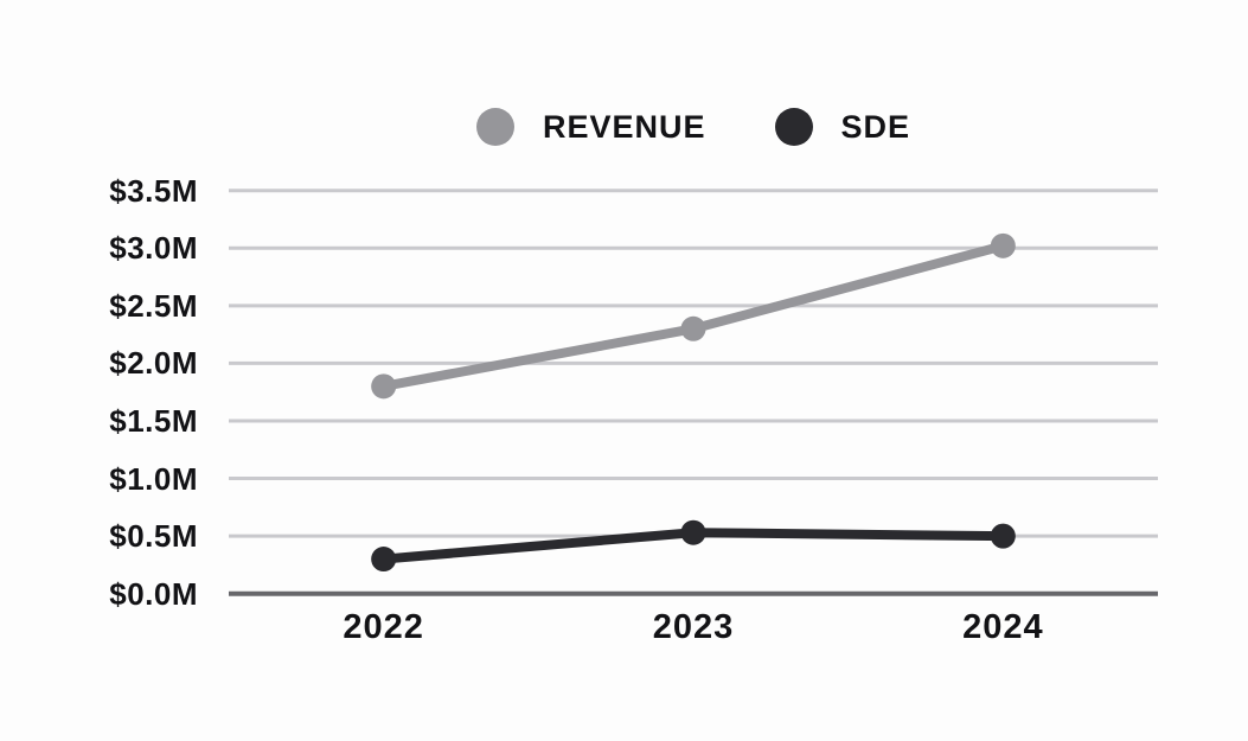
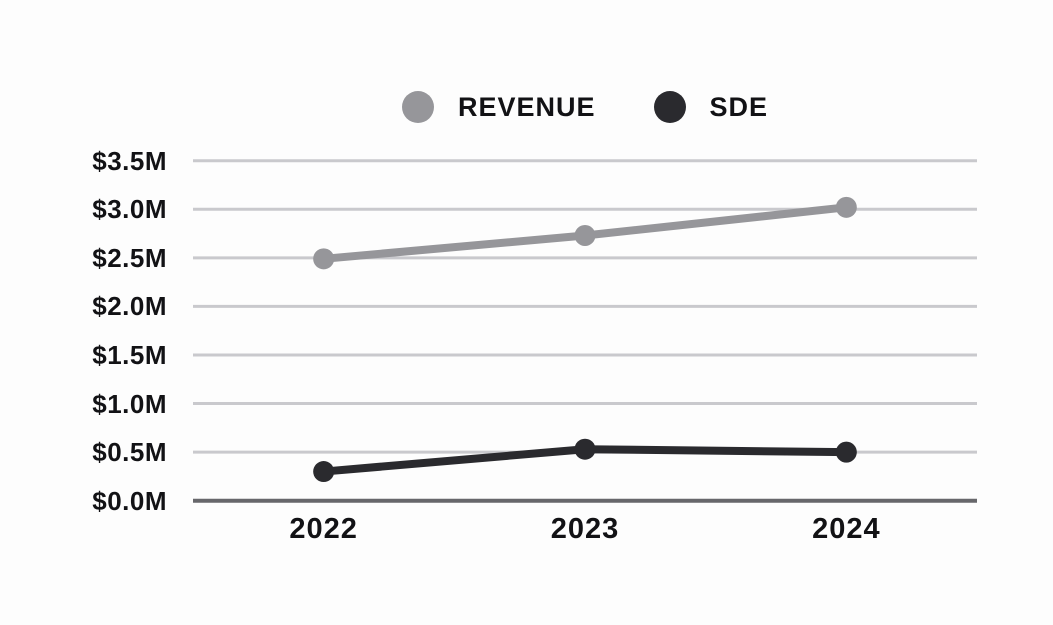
Revenue/2022: $1.8M -> $2.5M
Revenue/2023: $2.3M -> $2.7M
